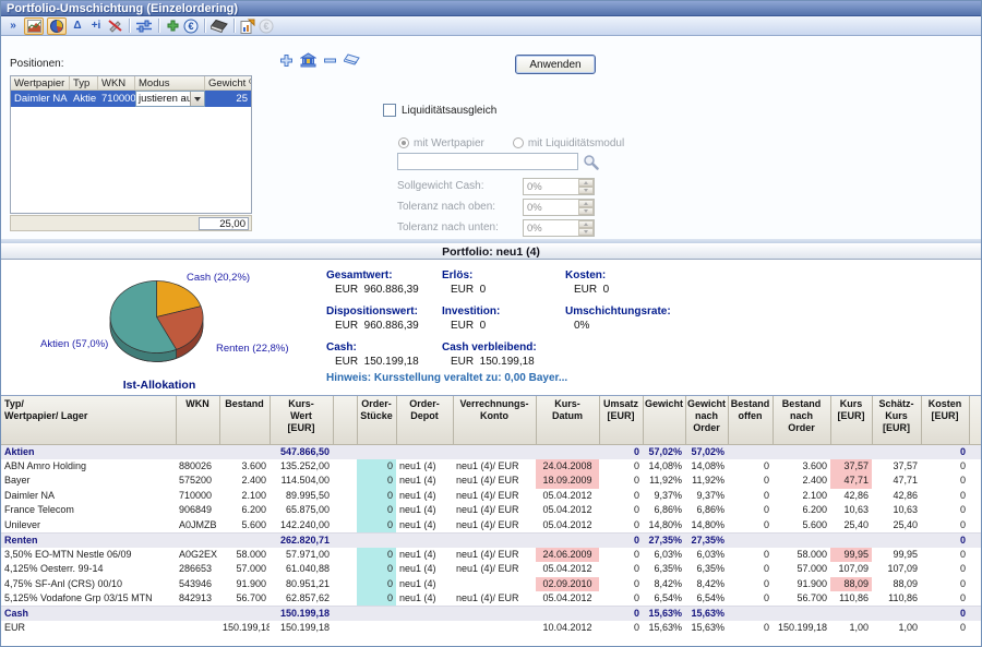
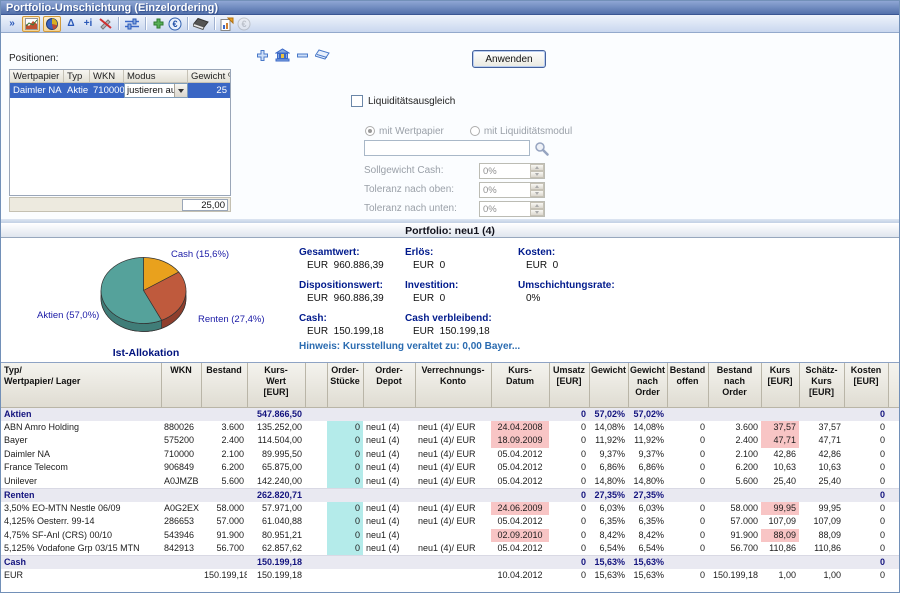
Cash: 20,2% -> 15,6%
Renten: 22,8% -> 27,4%
